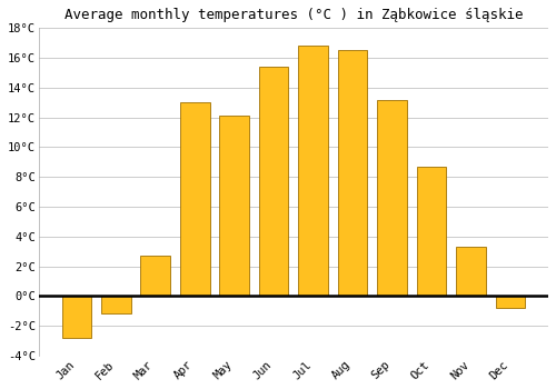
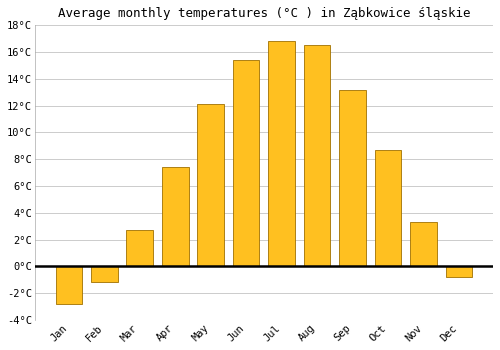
Apr: 13.0°C -> 7.4°C
